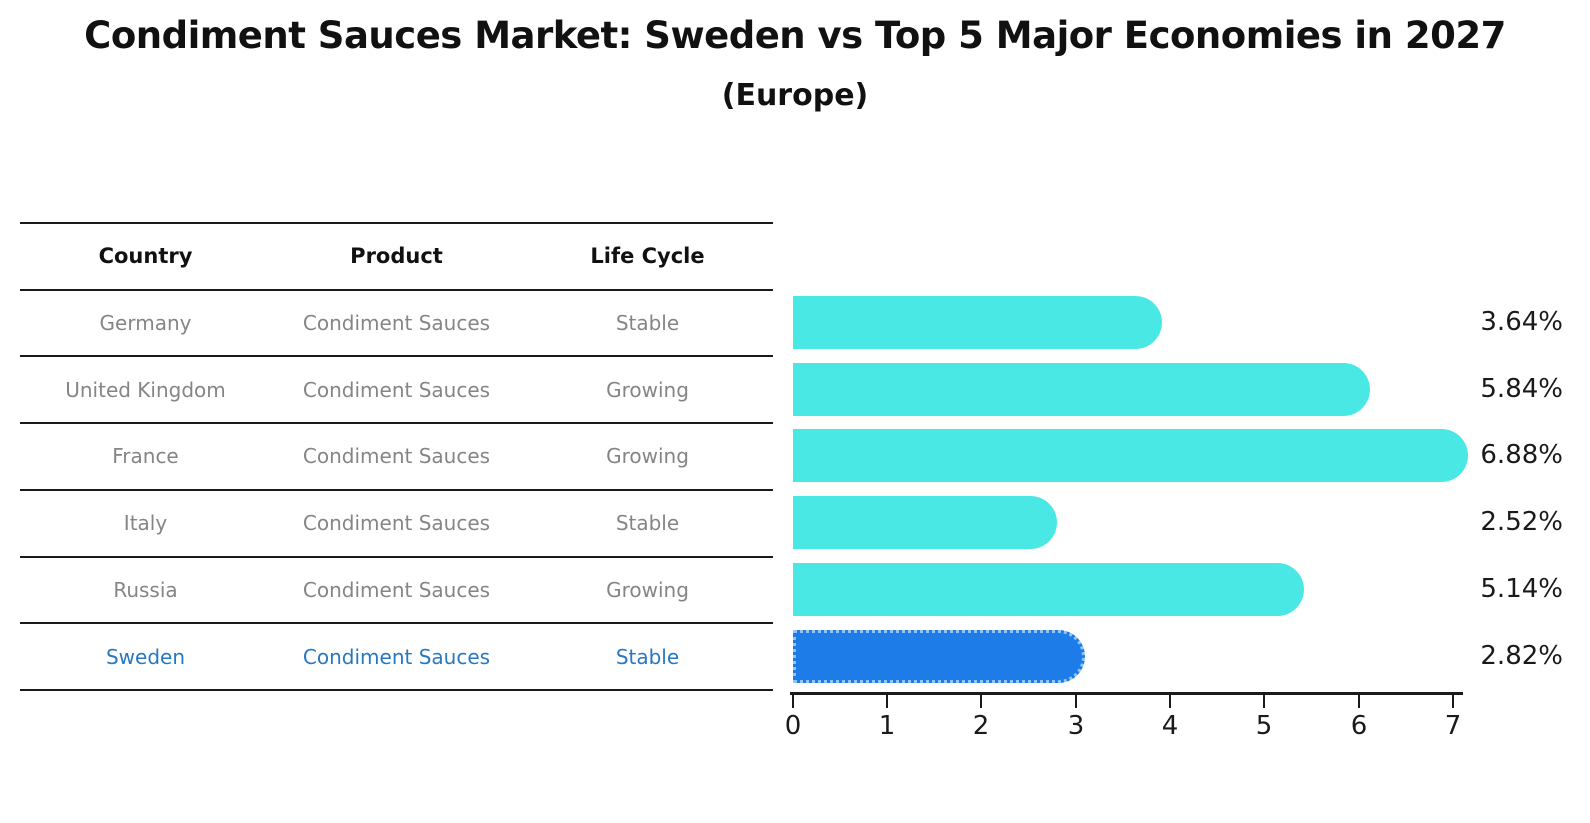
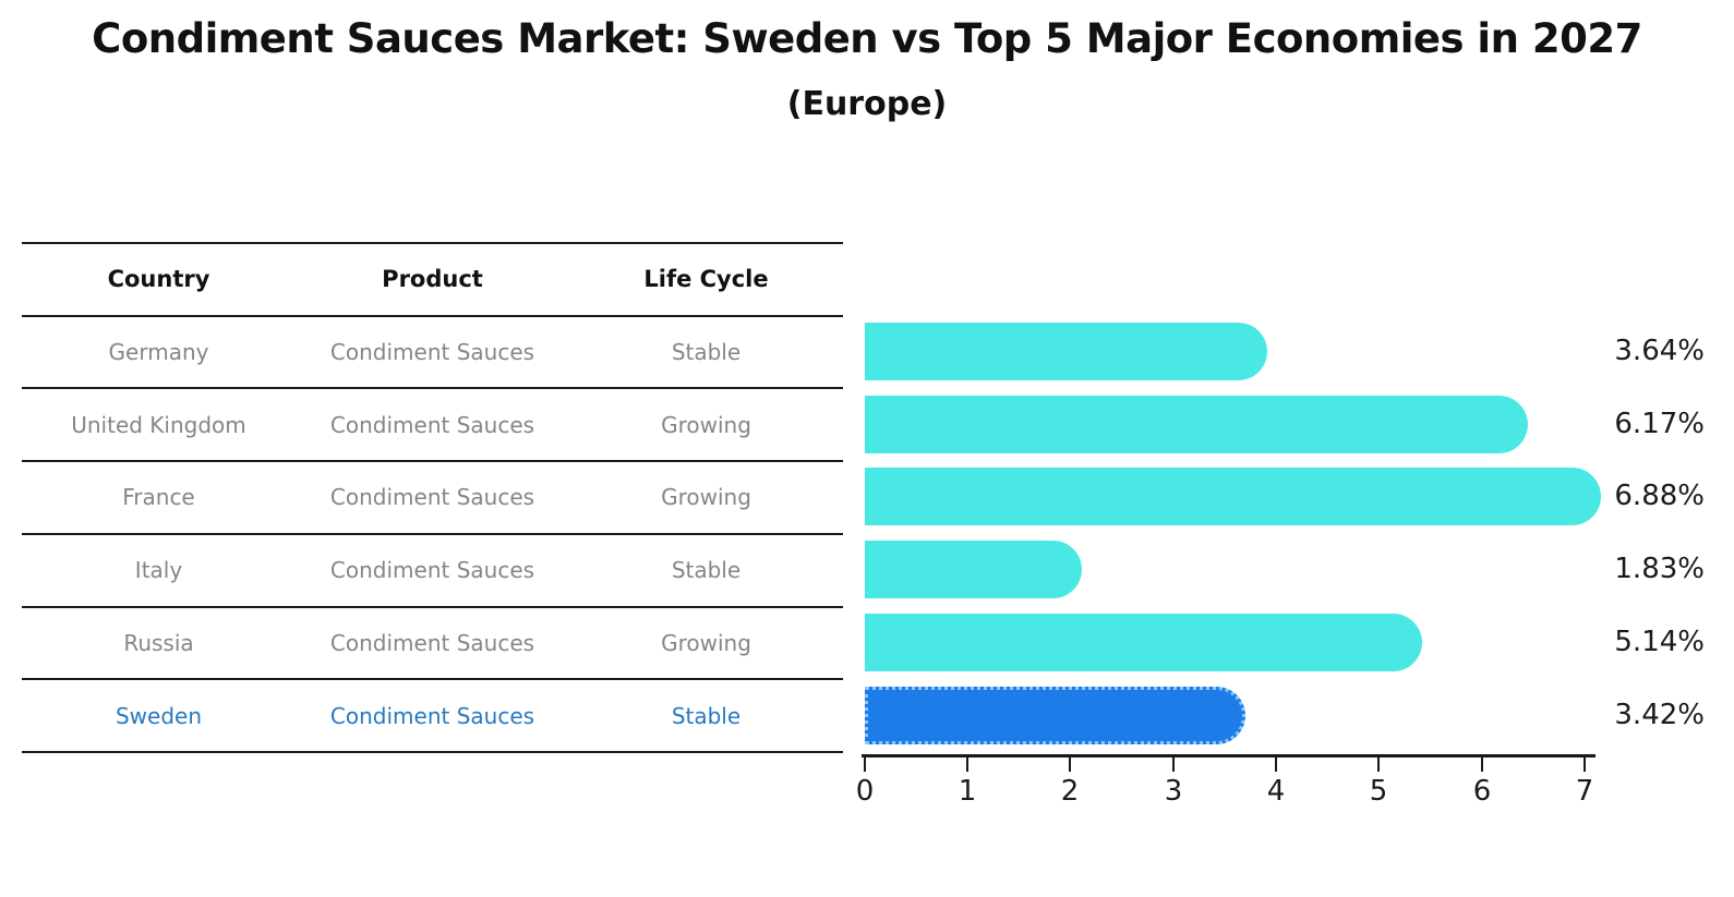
United Kingdom: 5.84% -> 6.17%
Italy: 2.52% -> 1.83%
Sweden: 2.82% -> 3.42%
